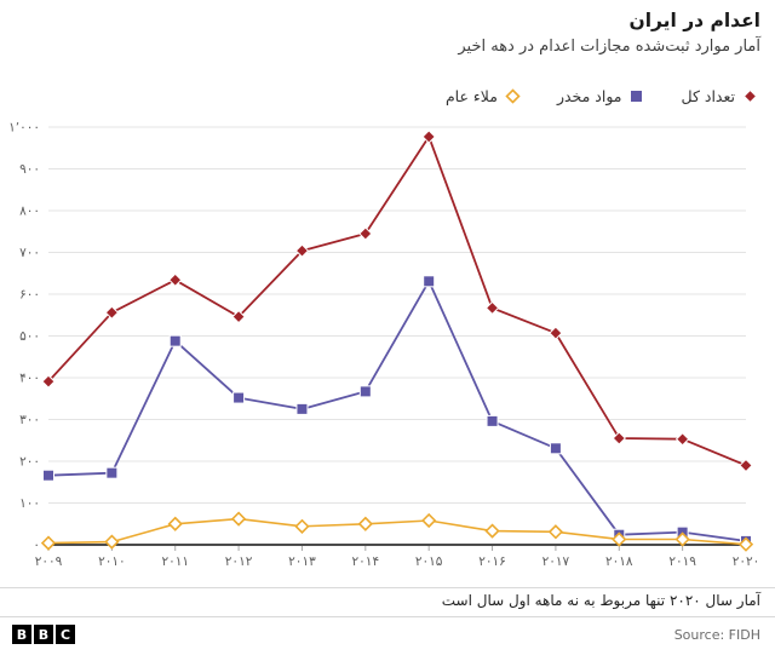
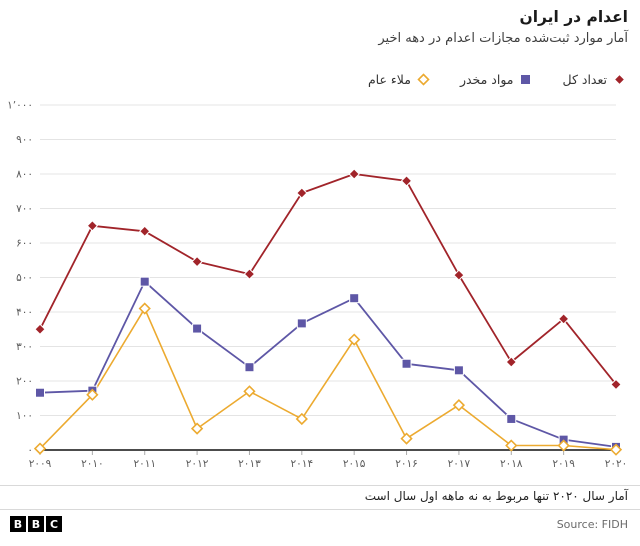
تعداد کل/۲۰۰۹: 390 -> 350
تعداد کل/۲۰۱۰: 560 -> 650
ملاء عام/۲۰۱۰: 10 -> 160
ملاء عام/۲۰۱۱: 50 -> 410
تعداد کل/۲۰۱۳: 700 -> 510
مواد مخدر/۲۰۱۳: 320 -> 240
ملاء عام/۲۰۱۳: 40 -> 170
ملاء عام/۲۰۱۴: 50 -> 90
تعداد کل/۲۰۱۵: 980 -> 800
مواد مخدر/۲۰۱۵: 630 -> 440
ملاء عام/۲۰۱۵: 60 -> 320
تعداد کل/۲۰۱۶: 570 -> 780
مواد مخدر/۲۰۱۶: 300 -> 250
ملاء عام/۲۰۱۷: 30 -> 130
مواد مخدر/۲۰۱۸: 20 -> 90
تعداد کل/۲۰۱۹: 250 -> 380
